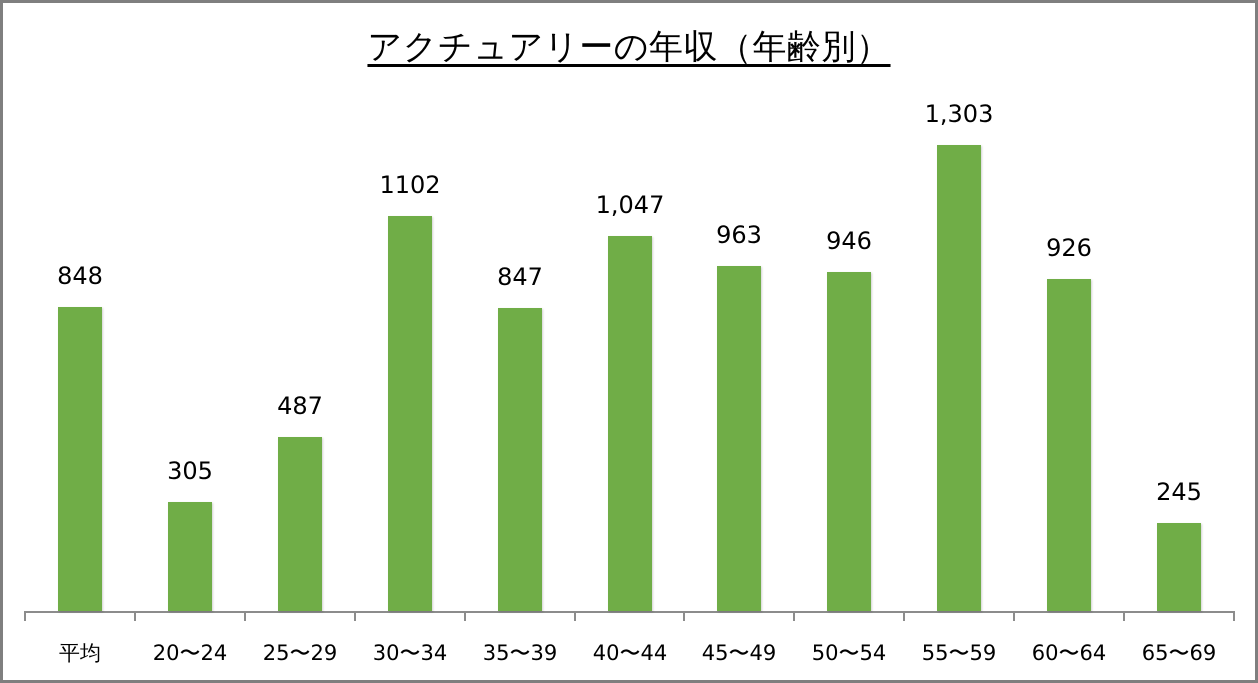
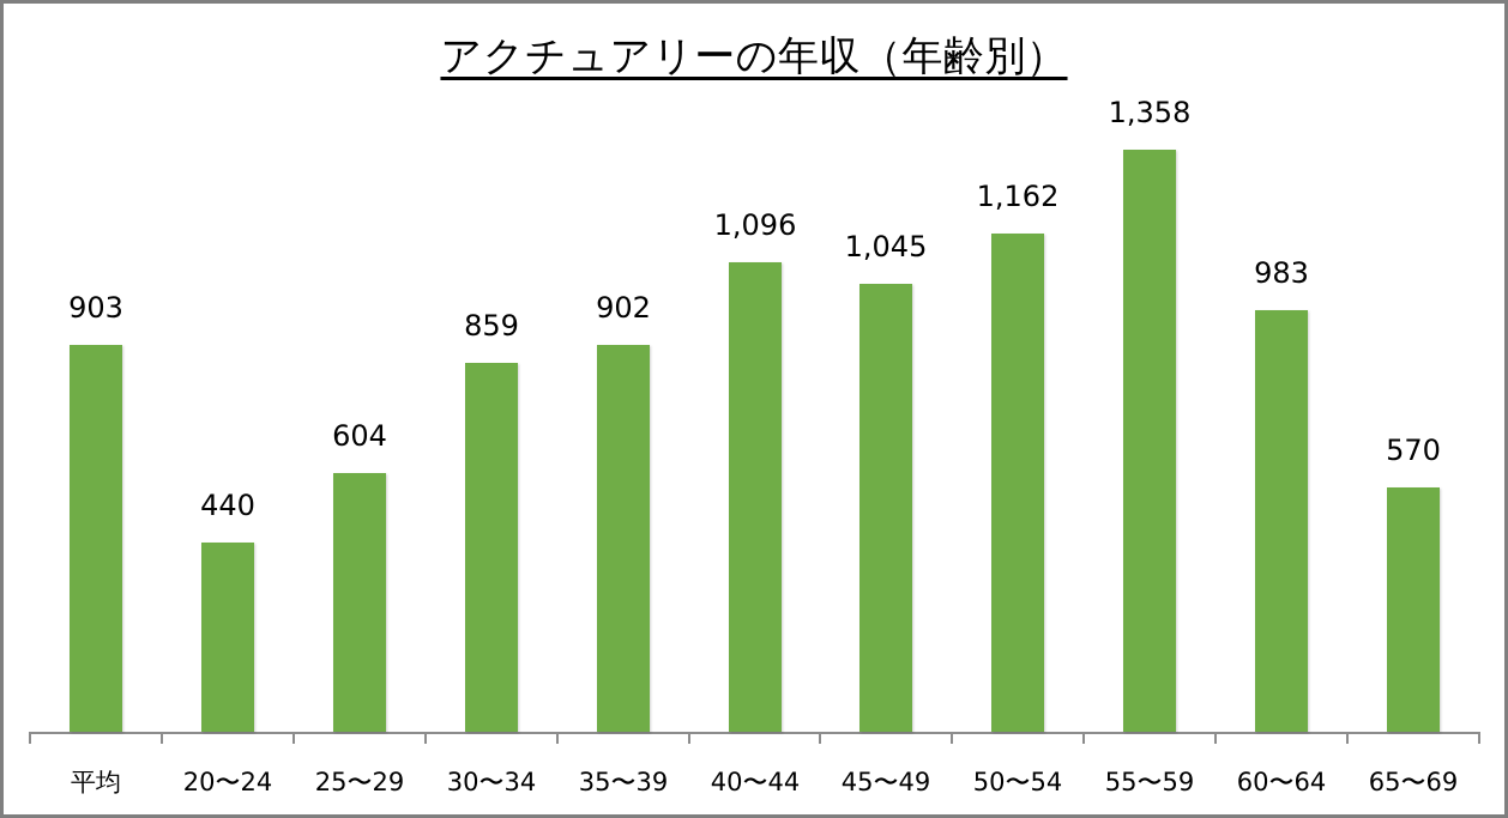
平均: 848 -> 903
20〜24: 305 -> 440
25〜29: 487 -> 604
30〜34: 1102 -> 859
35〜39: 847 -> 902
40〜44: 1,047 -> 1,096
45〜49: 963 -> 1,045
50〜54: 946 -> 1,162
55〜59: 1,303 -> 1,358
60〜64: 926 -> 983
65〜69: 245 -> 570
